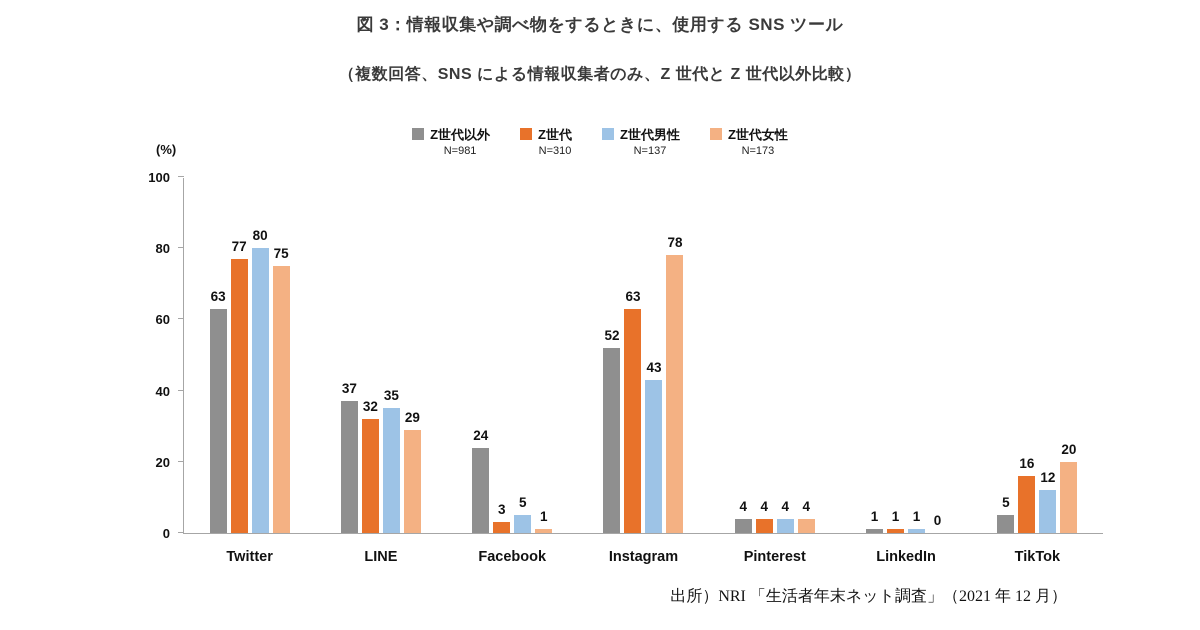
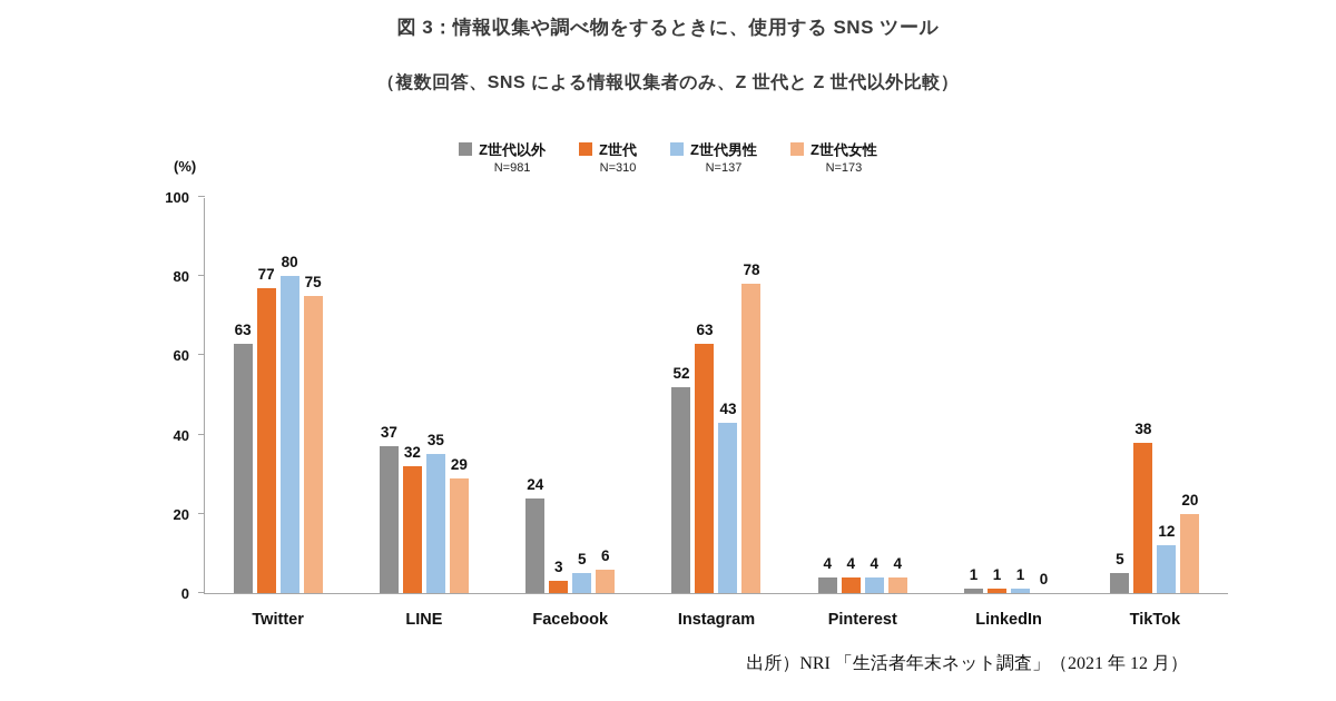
Z世代女性/Facebook: 1 -> 6
Z世代/TikTok: 16 -> 38
